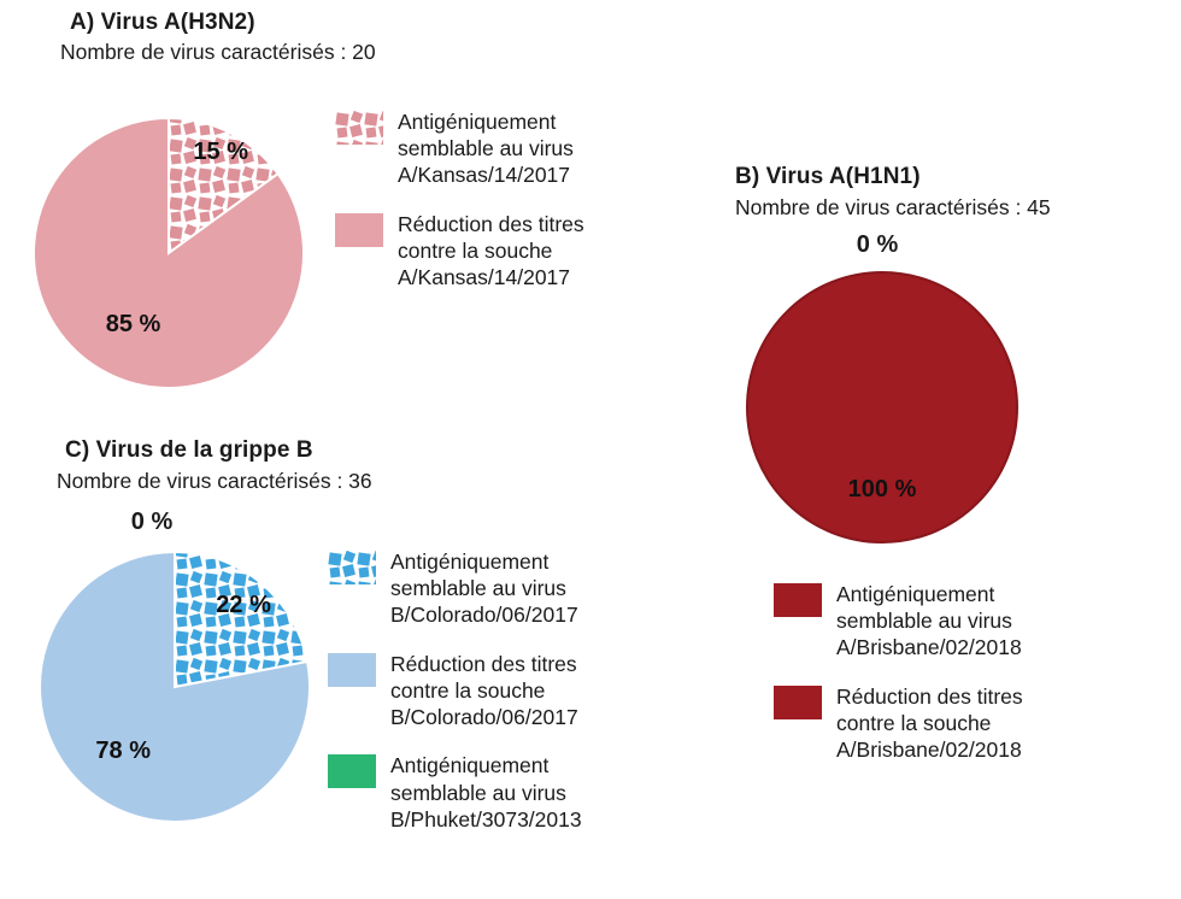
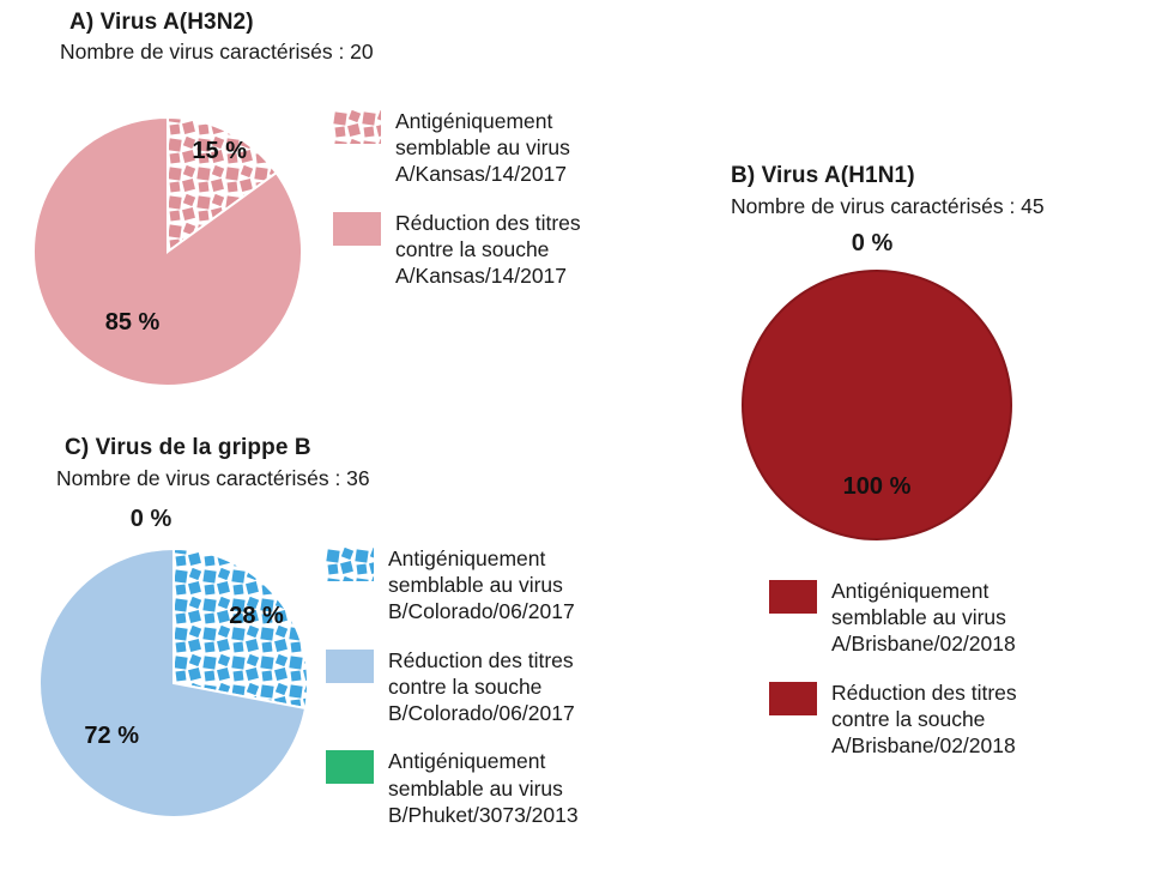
C) Virus de la grippe B/Antigéniquement semblable au virus B/Colorado/06/2017: 22 -> 28
C) Virus de la grippe B/Réduction des titres contre la souche B/Colorado/06/2017: 78 -> 72
